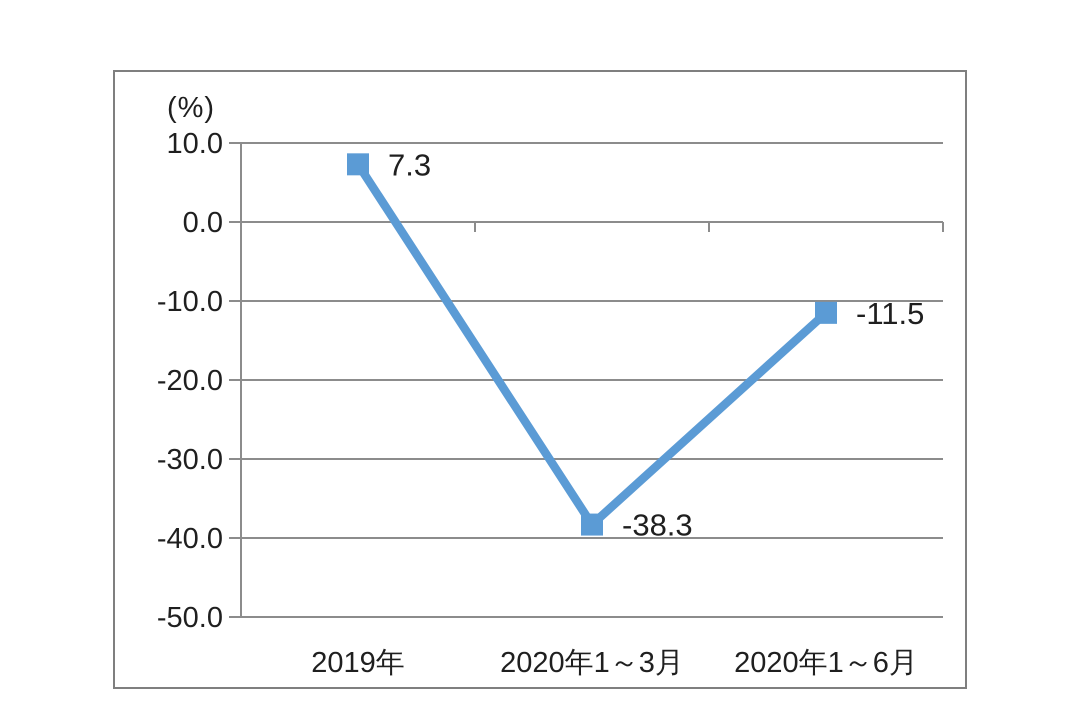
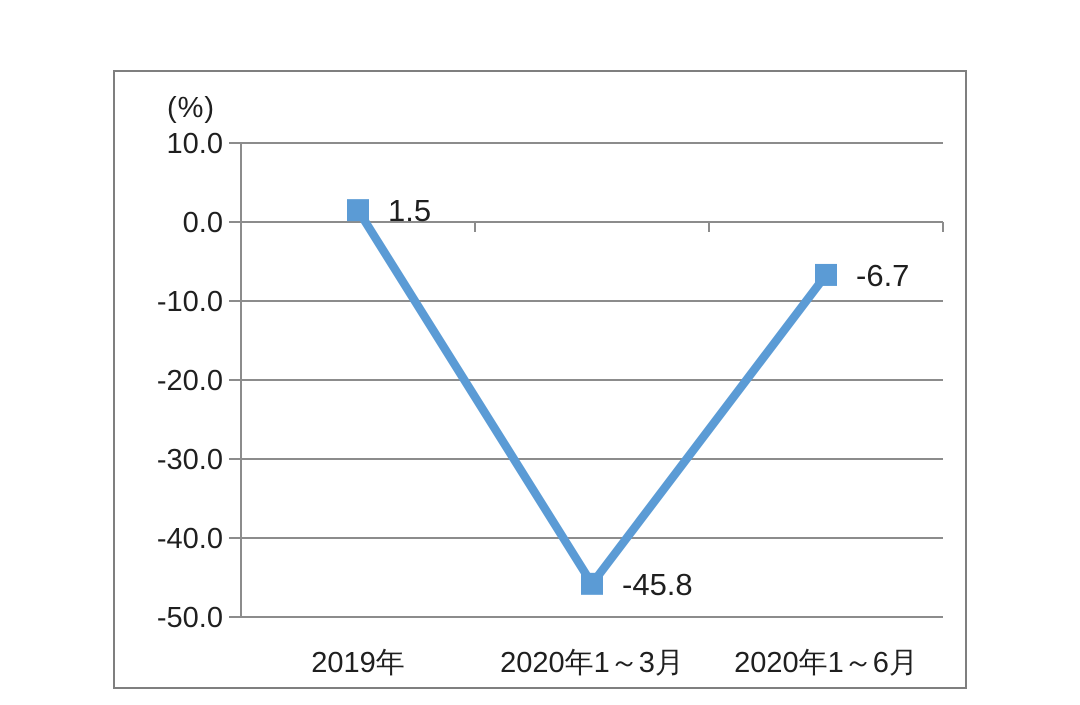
2019年: 7.3 -> 1.5
2020年1～3月: -38.3 -> -45.8
2020年1～6月: -11.5 -> -6.7
